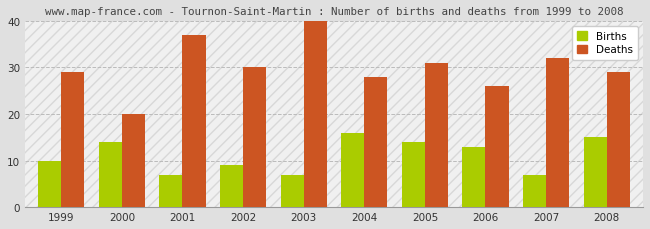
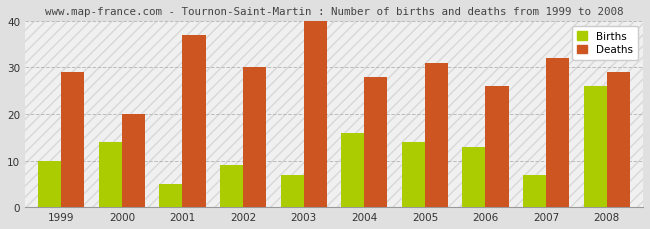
Births/2001: 7 -> 5
Births/2008: 15 -> 26
